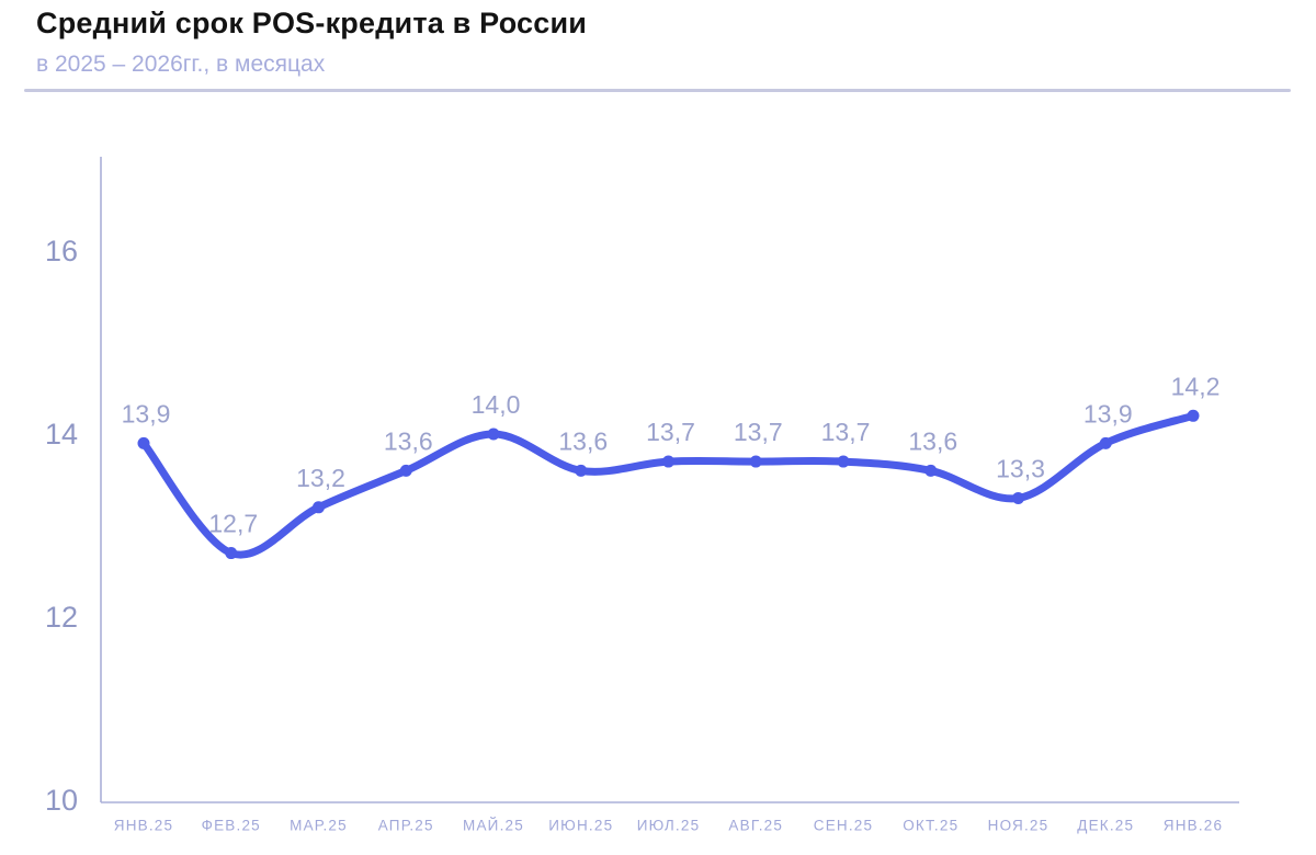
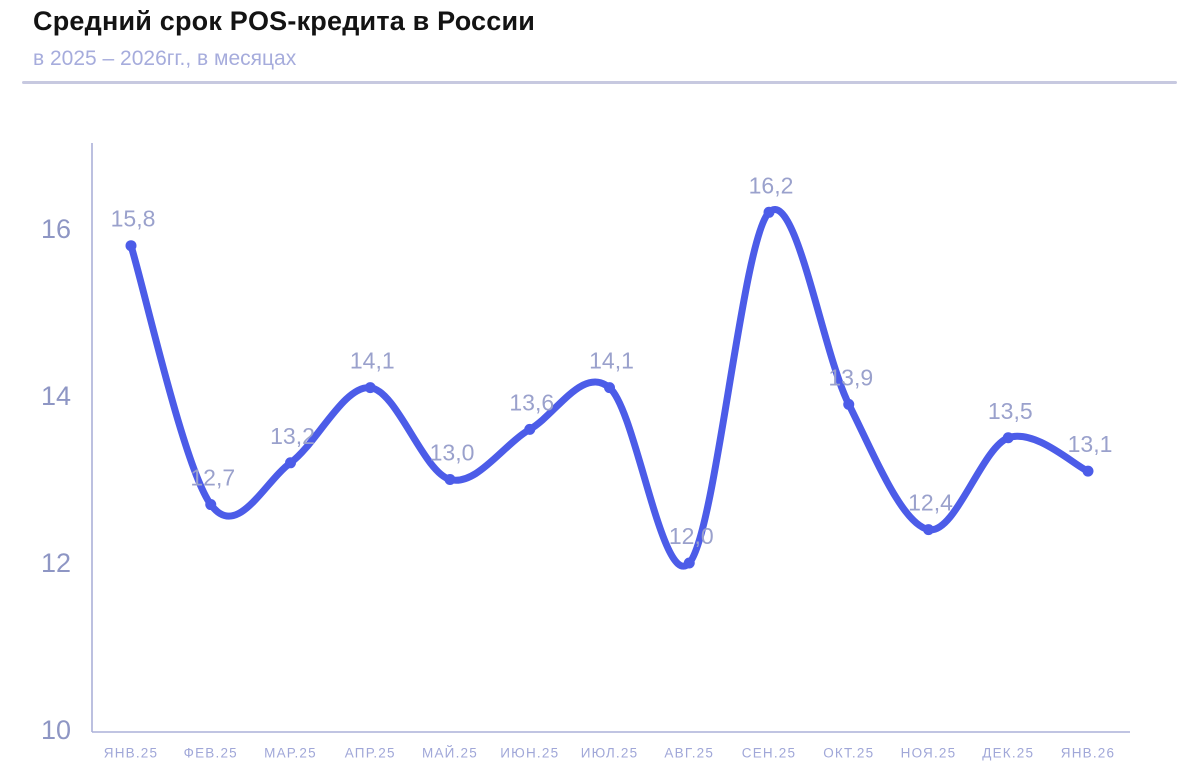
ЯНВ.25: 13,9 -> 15,8
АПР.25: 13,6 -> 14,1
МАЙ.25: 14,0 -> 13,0
ИЮЛ.25: 13,7 -> 14,1
АВГ.25: 13,7 -> 12,0
СЕН.25: 13,7 -> 16,2
ОКТ.25: 13,6 -> 13,9
НОЯ.25: 13,3 -> 12,4
ДЕК.25: 13,9 -> 13,5
ЯНВ.26: 14,2 -> 13,1
